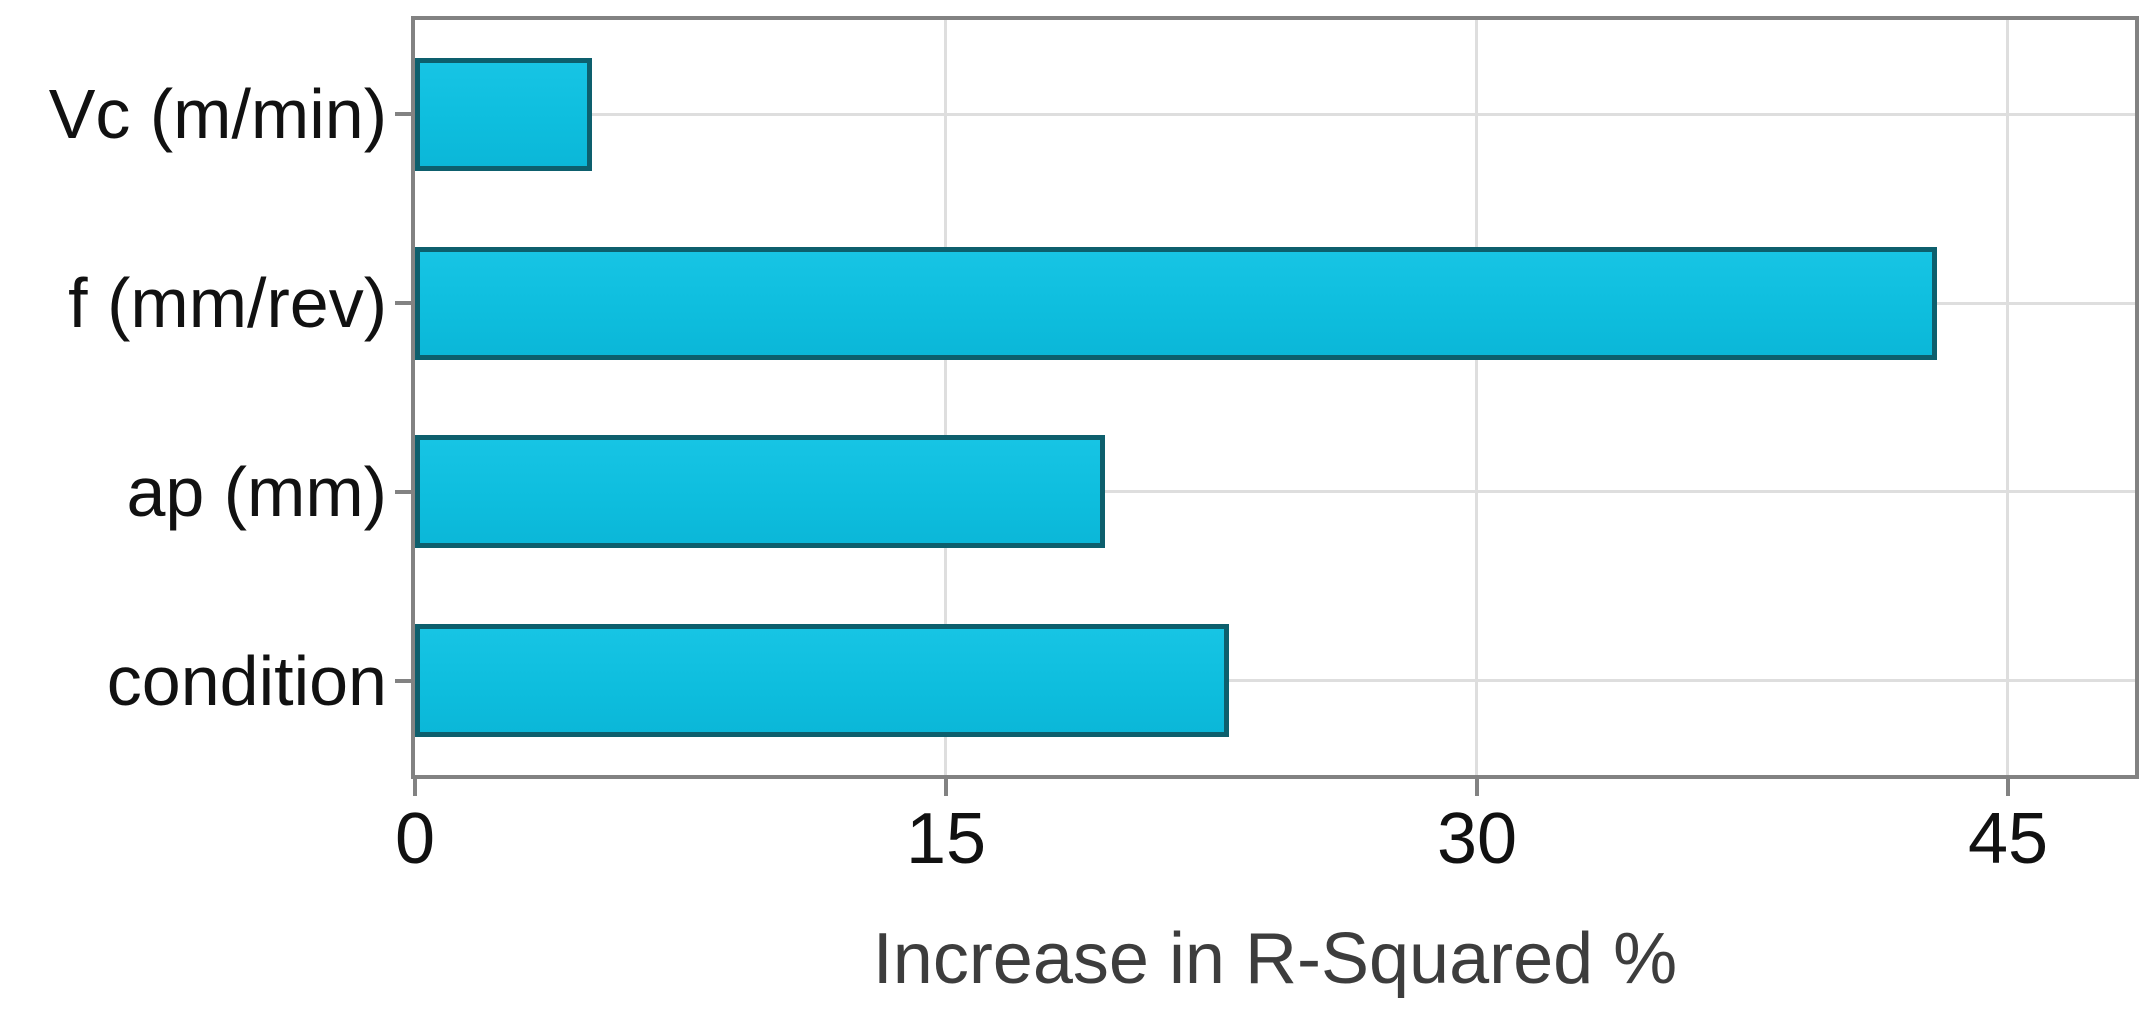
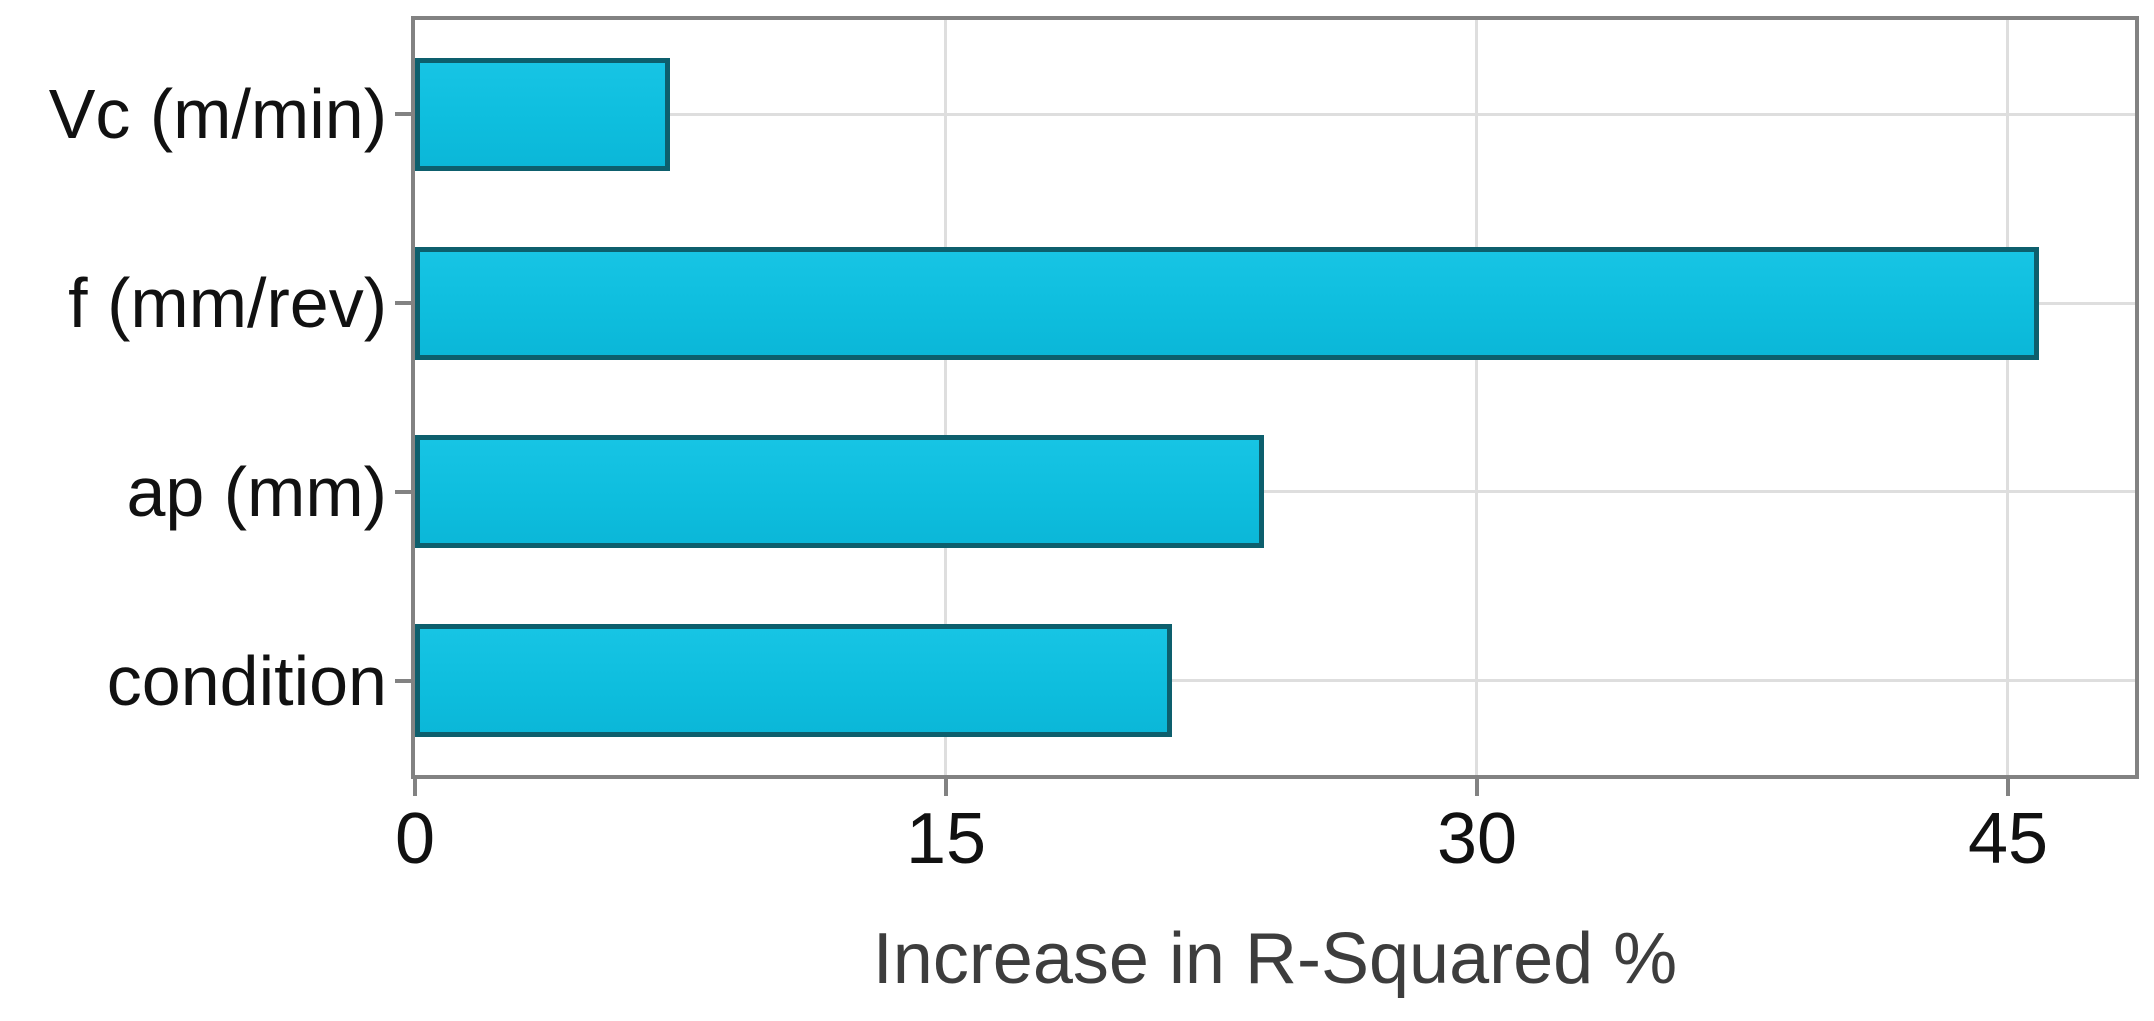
Vc (m/min): 5.0 -> 7.2
f (mm/rev): 43.0 -> 45.9
ap (mm): 19.5 -> 24.0
condition: 23.0 -> 21.4
